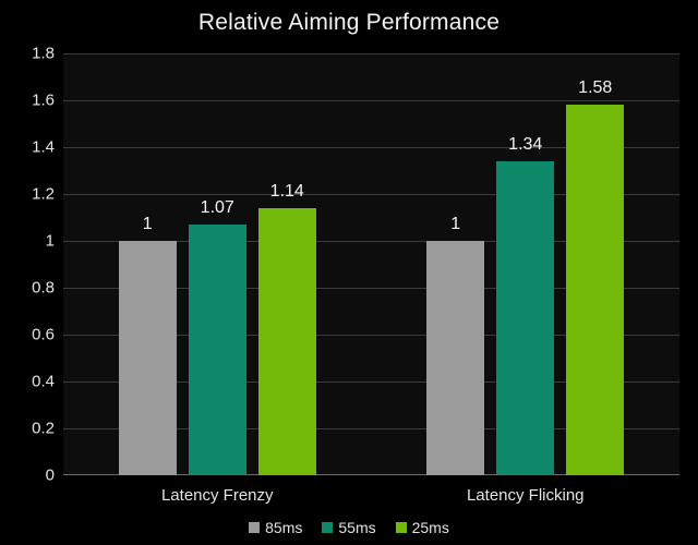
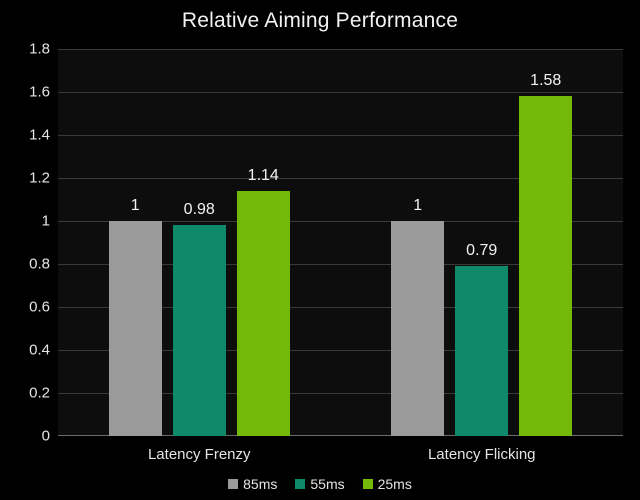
55ms/Latency Frenzy: 1.07 -> 0.98
55ms/Latency Flicking: 1.34 -> 0.79
